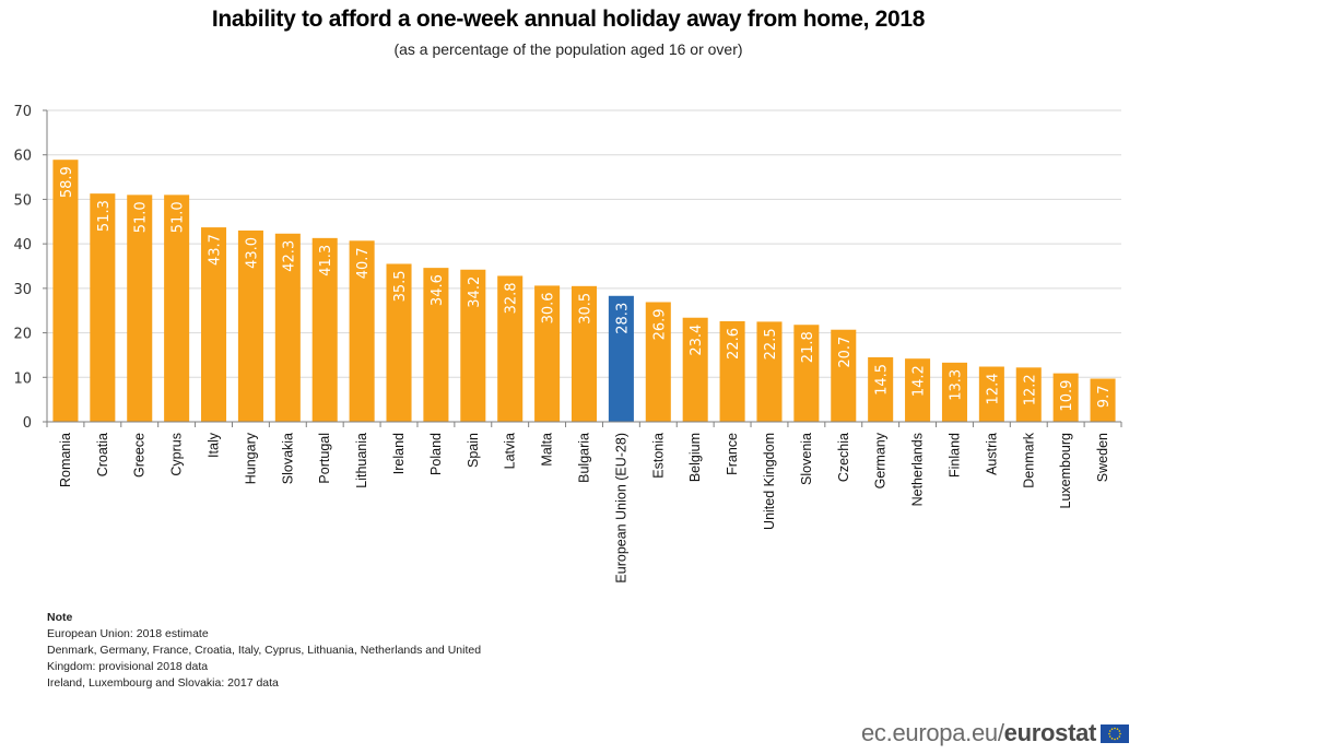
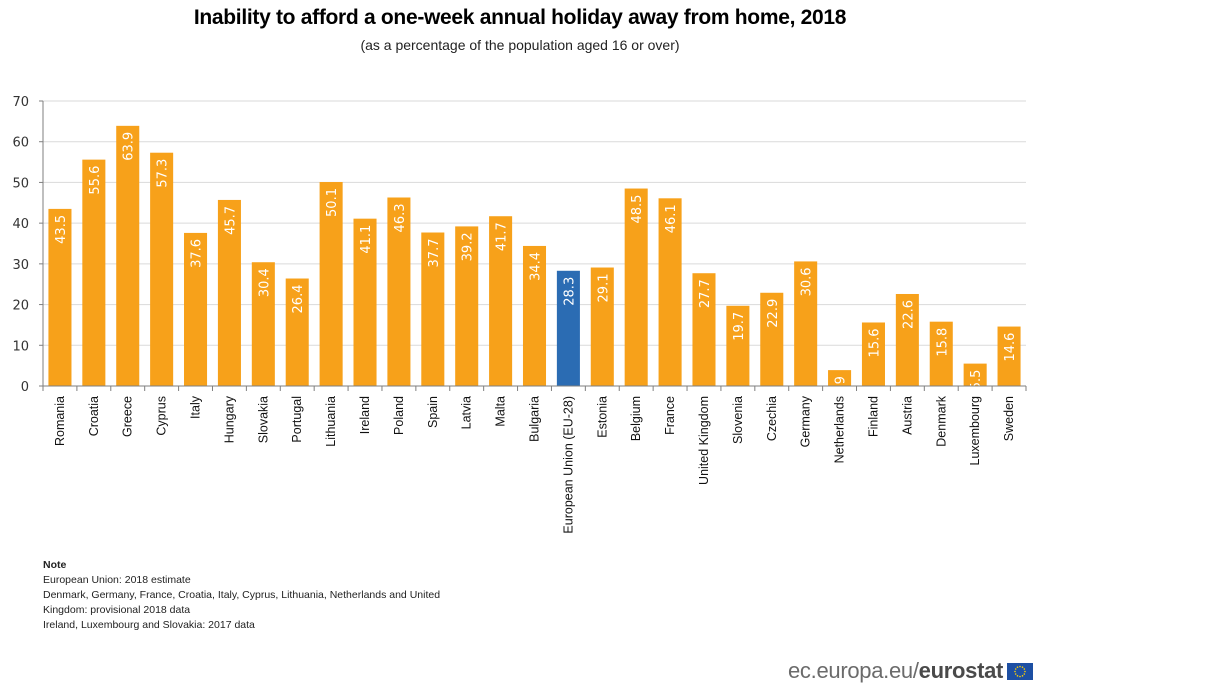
Romania: 58.9 -> 43.5
Croatia: 51.3 -> 55.6
Greece: 51.0 -> 63.9
Cyprus: 51.0 -> 57.3
Italy: 43.7 -> 37.6
Hungary: 43.0 -> 45.7
Slovakia: 42.3 -> 30.4
Portugal: 41.3 -> 26.4
Lithuania: 40.7 -> 50.1
Ireland: 35.5 -> 41.1
Poland: 34.6 -> 46.3
Spain: 34.2 -> 37.7
Latvia: 32.8 -> 39.2
Malta: 30.6 -> 41.7
Bulgaria: 30.5 -> 34.4
Estonia: 26.9 -> 29.1
Belgium: 23.4 -> 48.5
France: 22.6 -> 46.1
United Kingdom: 22.5 -> 27.7
Slovenia: 21.8 -> 19.7
Czechia: 20.7 -> 22.9
Germany: 14.5 -> 30.6
Netherlands: 14.2 -> 3.9
Finland: 13.3 -> 15.6
Austria: 12.4 -> 22.6
Denmark: 12.2 -> 15.8
Luxembourg: 10.9 -> 5.5
Sweden: 9.7 -> 14.6
